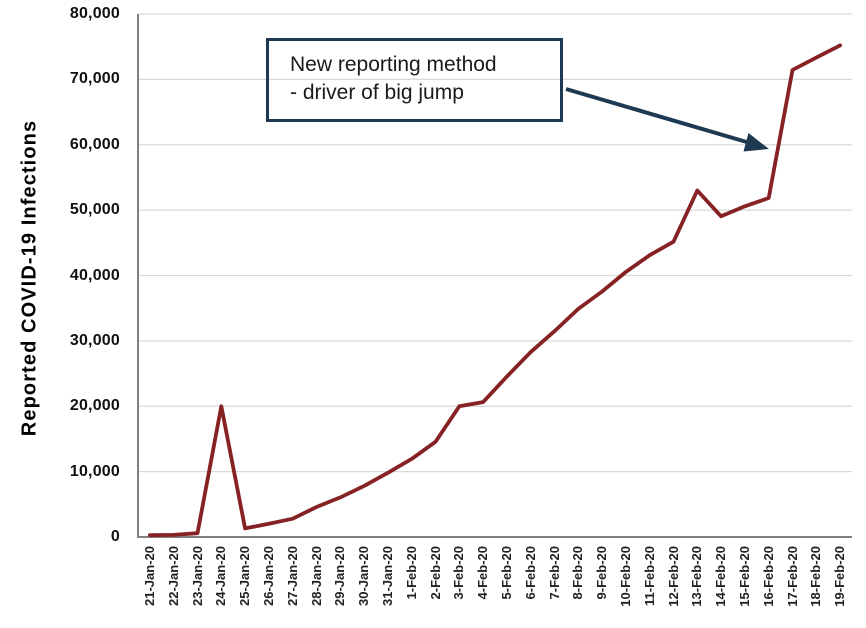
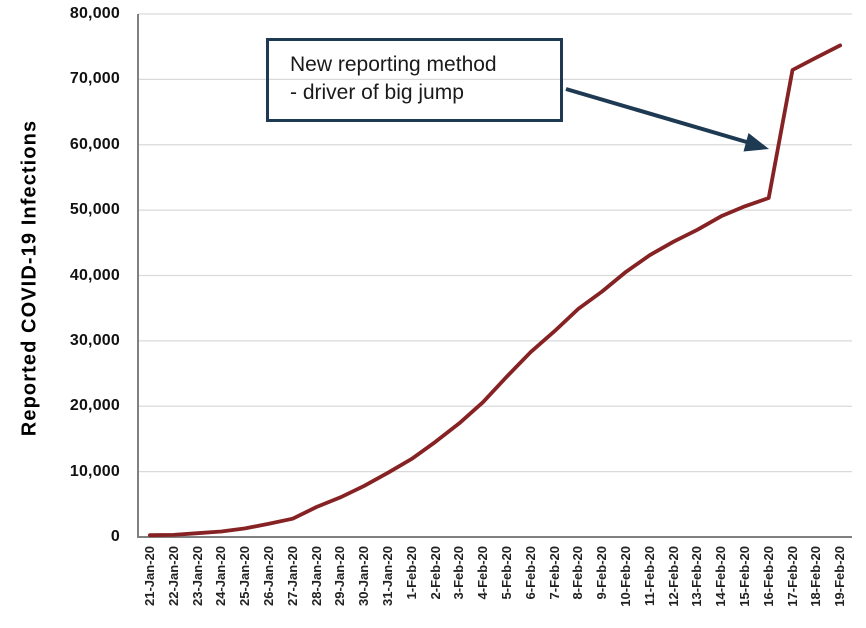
24-Jan-20: 20000 -> 1000
3-Feb-20: 20000 -> 17000
13-Feb-20: 53000 -> 47000
